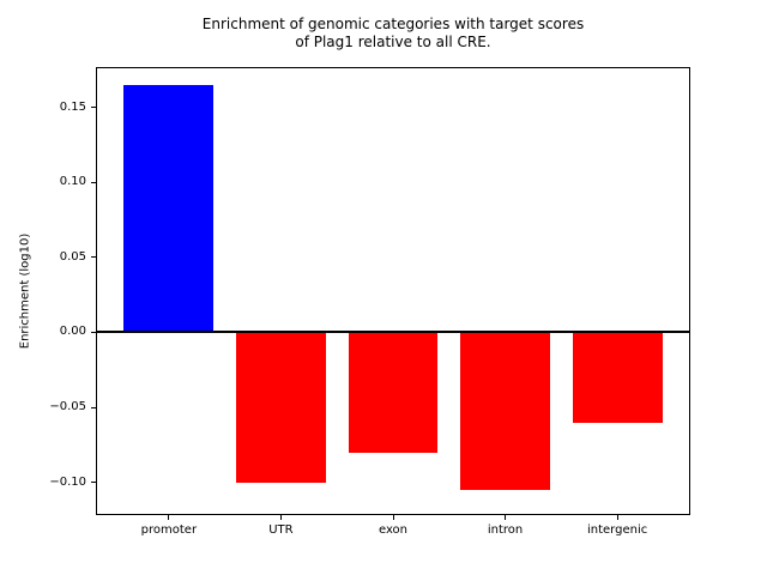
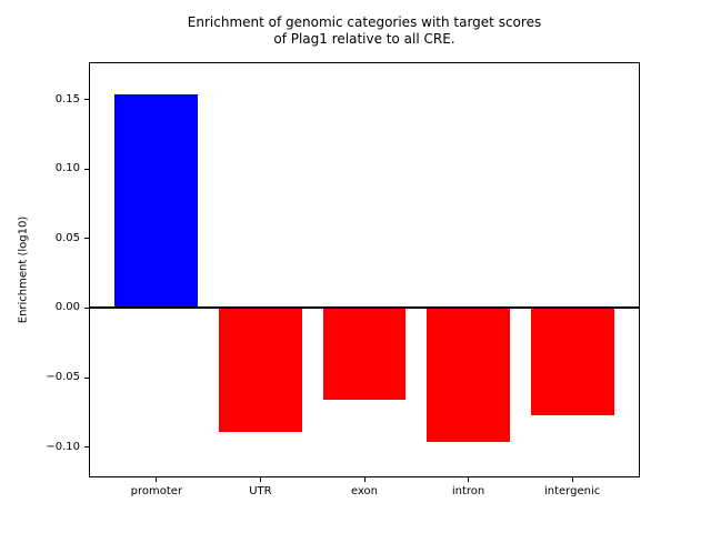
promoter: 0.165 -> 0.154
UTR: -0.100 -> -0.089
exon: -0.080 -> -0.066
intron: -0.105 -> -0.096
intergenic: -0.060 -> -0.077
